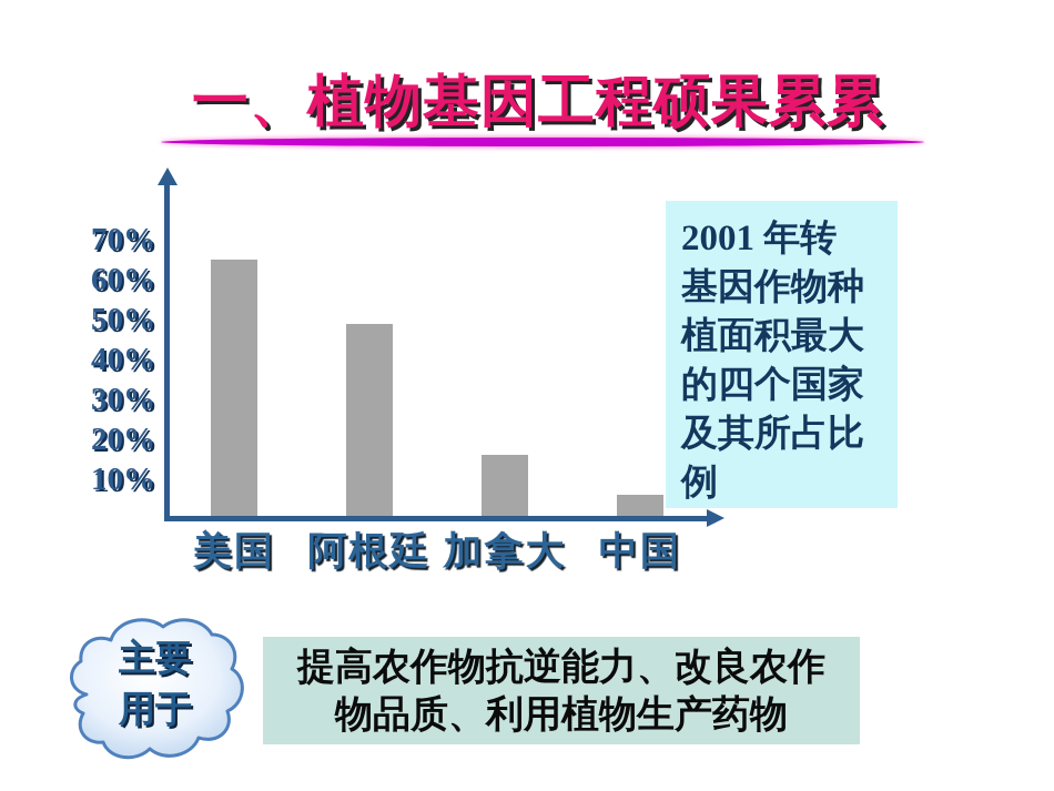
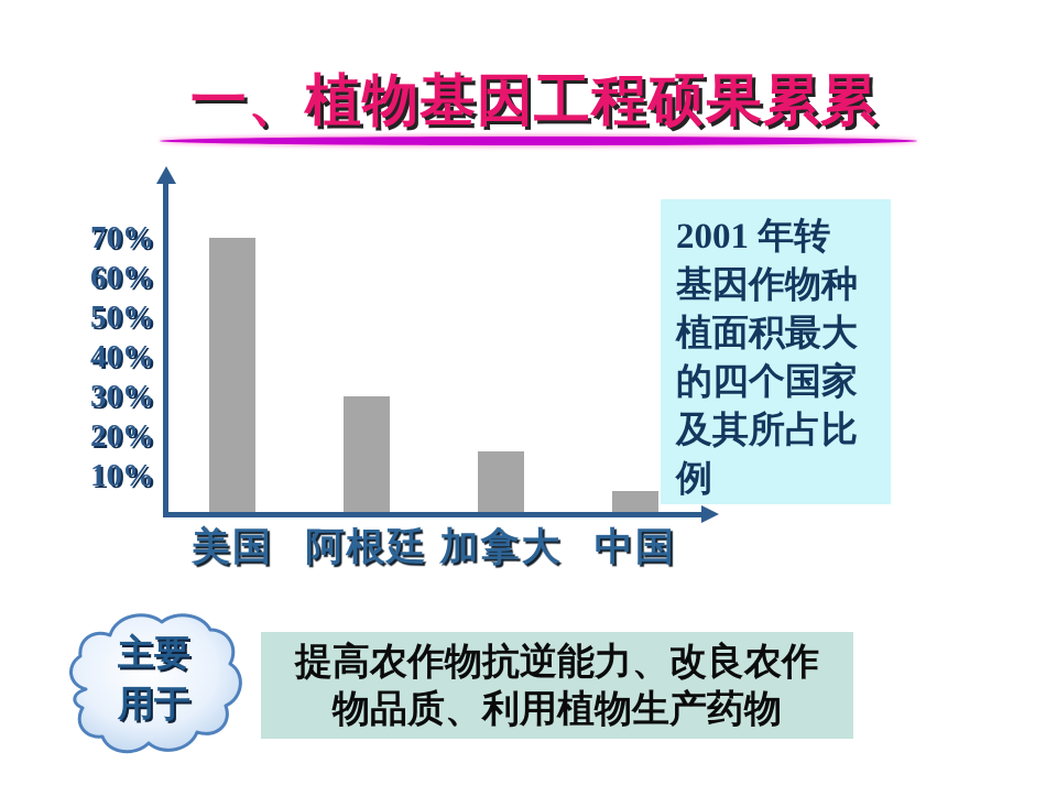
美国: 65% -> 70%
阿根廷: 49% -> 30%
